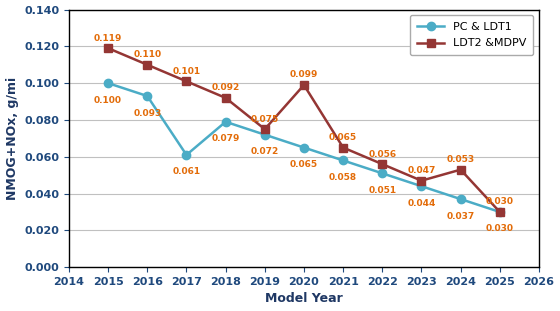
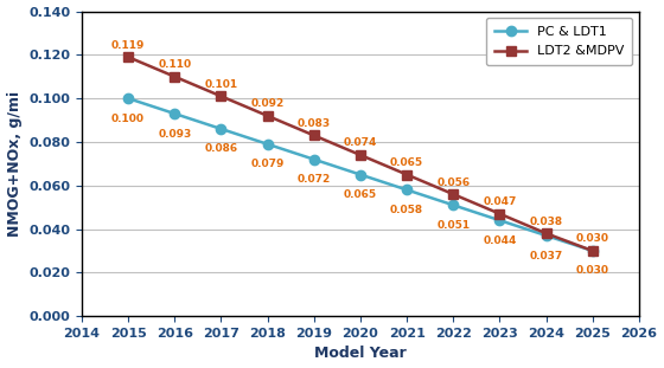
PC & LDT1/2017: 0.061 -> 0.086
LDT2 &MDPV/2019: 0.075 -> 0.083
LDT2 &MDPV/2020: 0.099 -> 0.074
LDT2 &MDPV/2024: 0.053 -> 0.038
